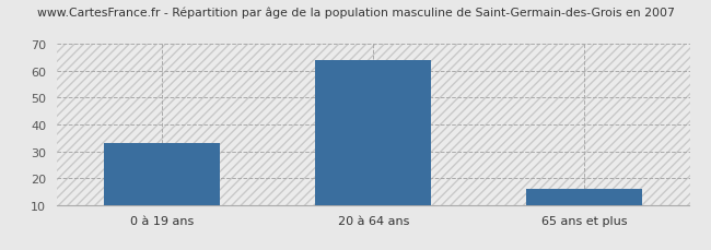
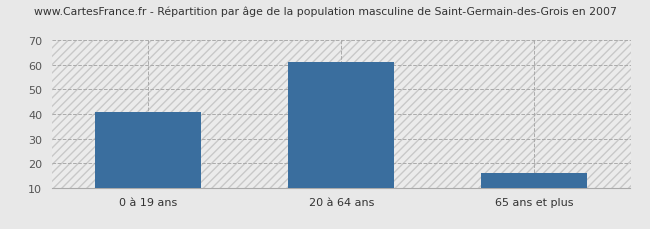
0 à 19 ans: 33 -> 41
20 à 64 ans: 64 -> 61
